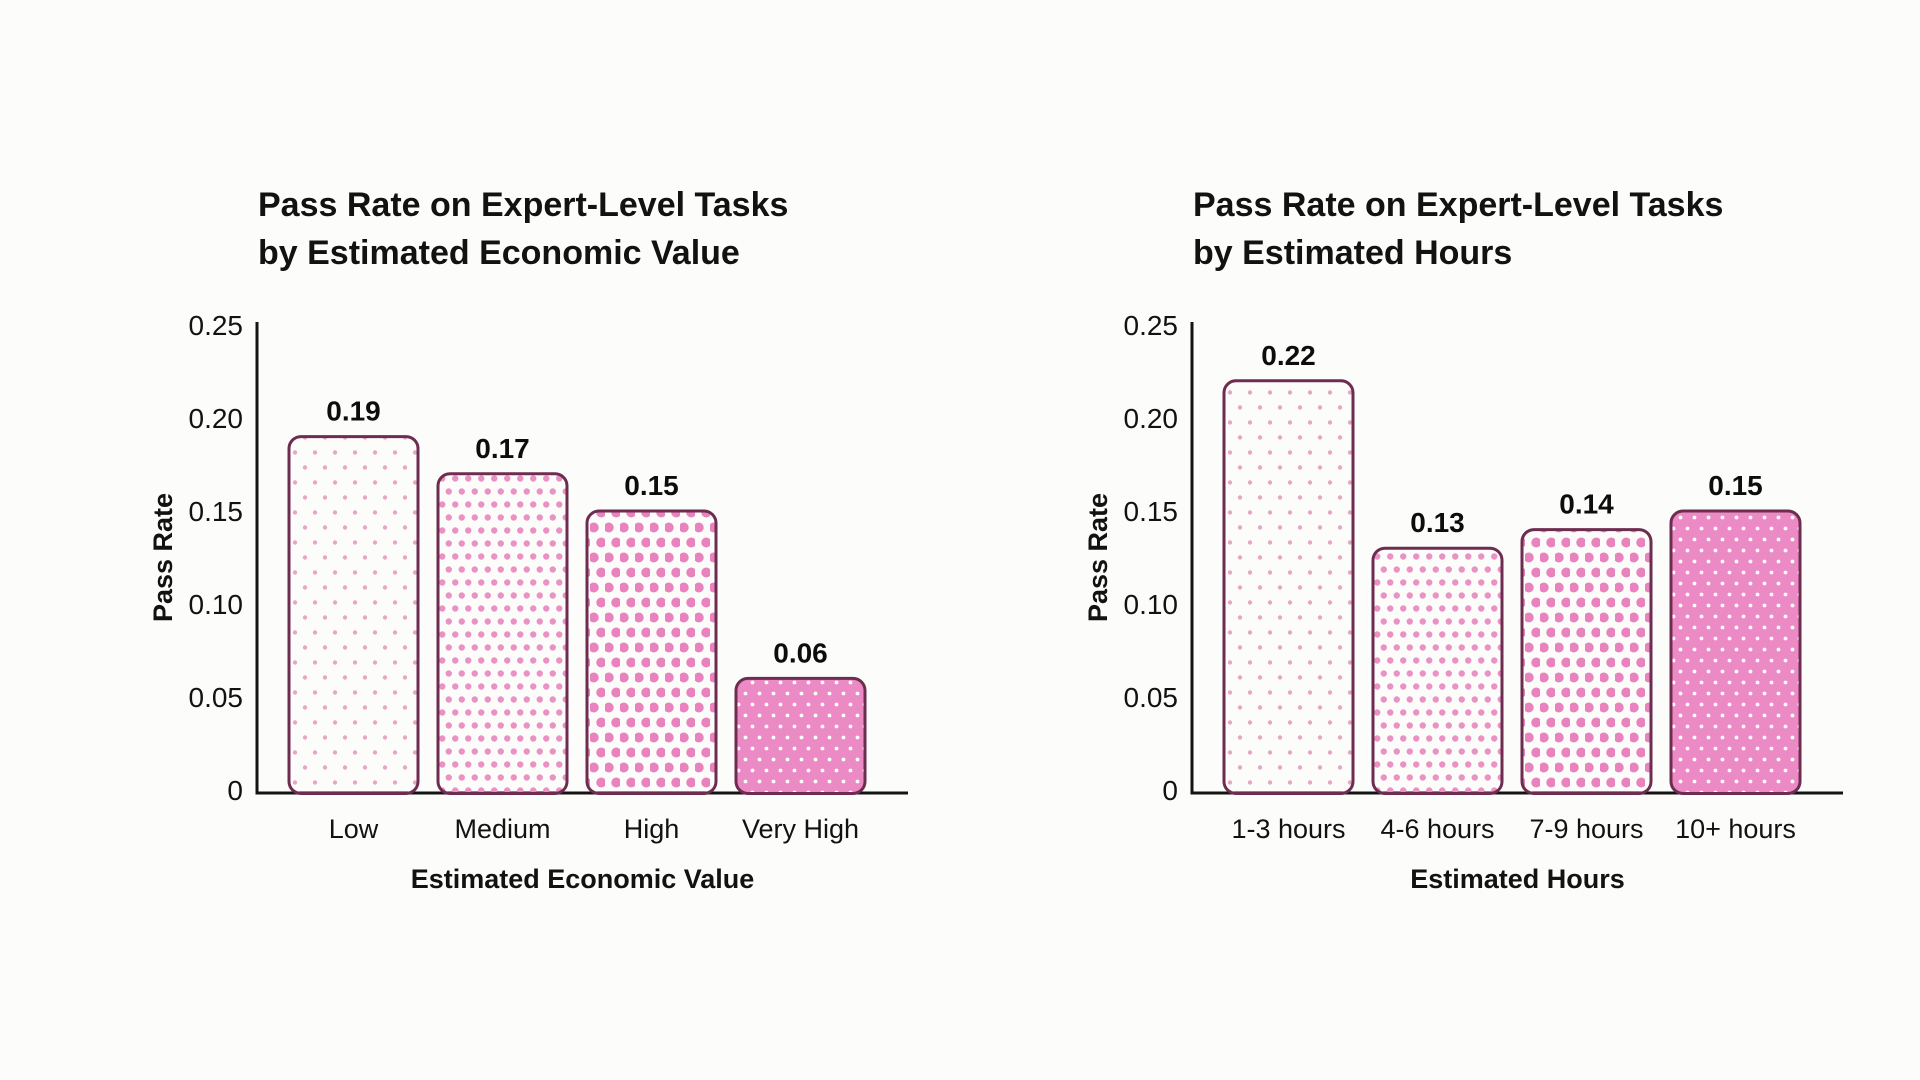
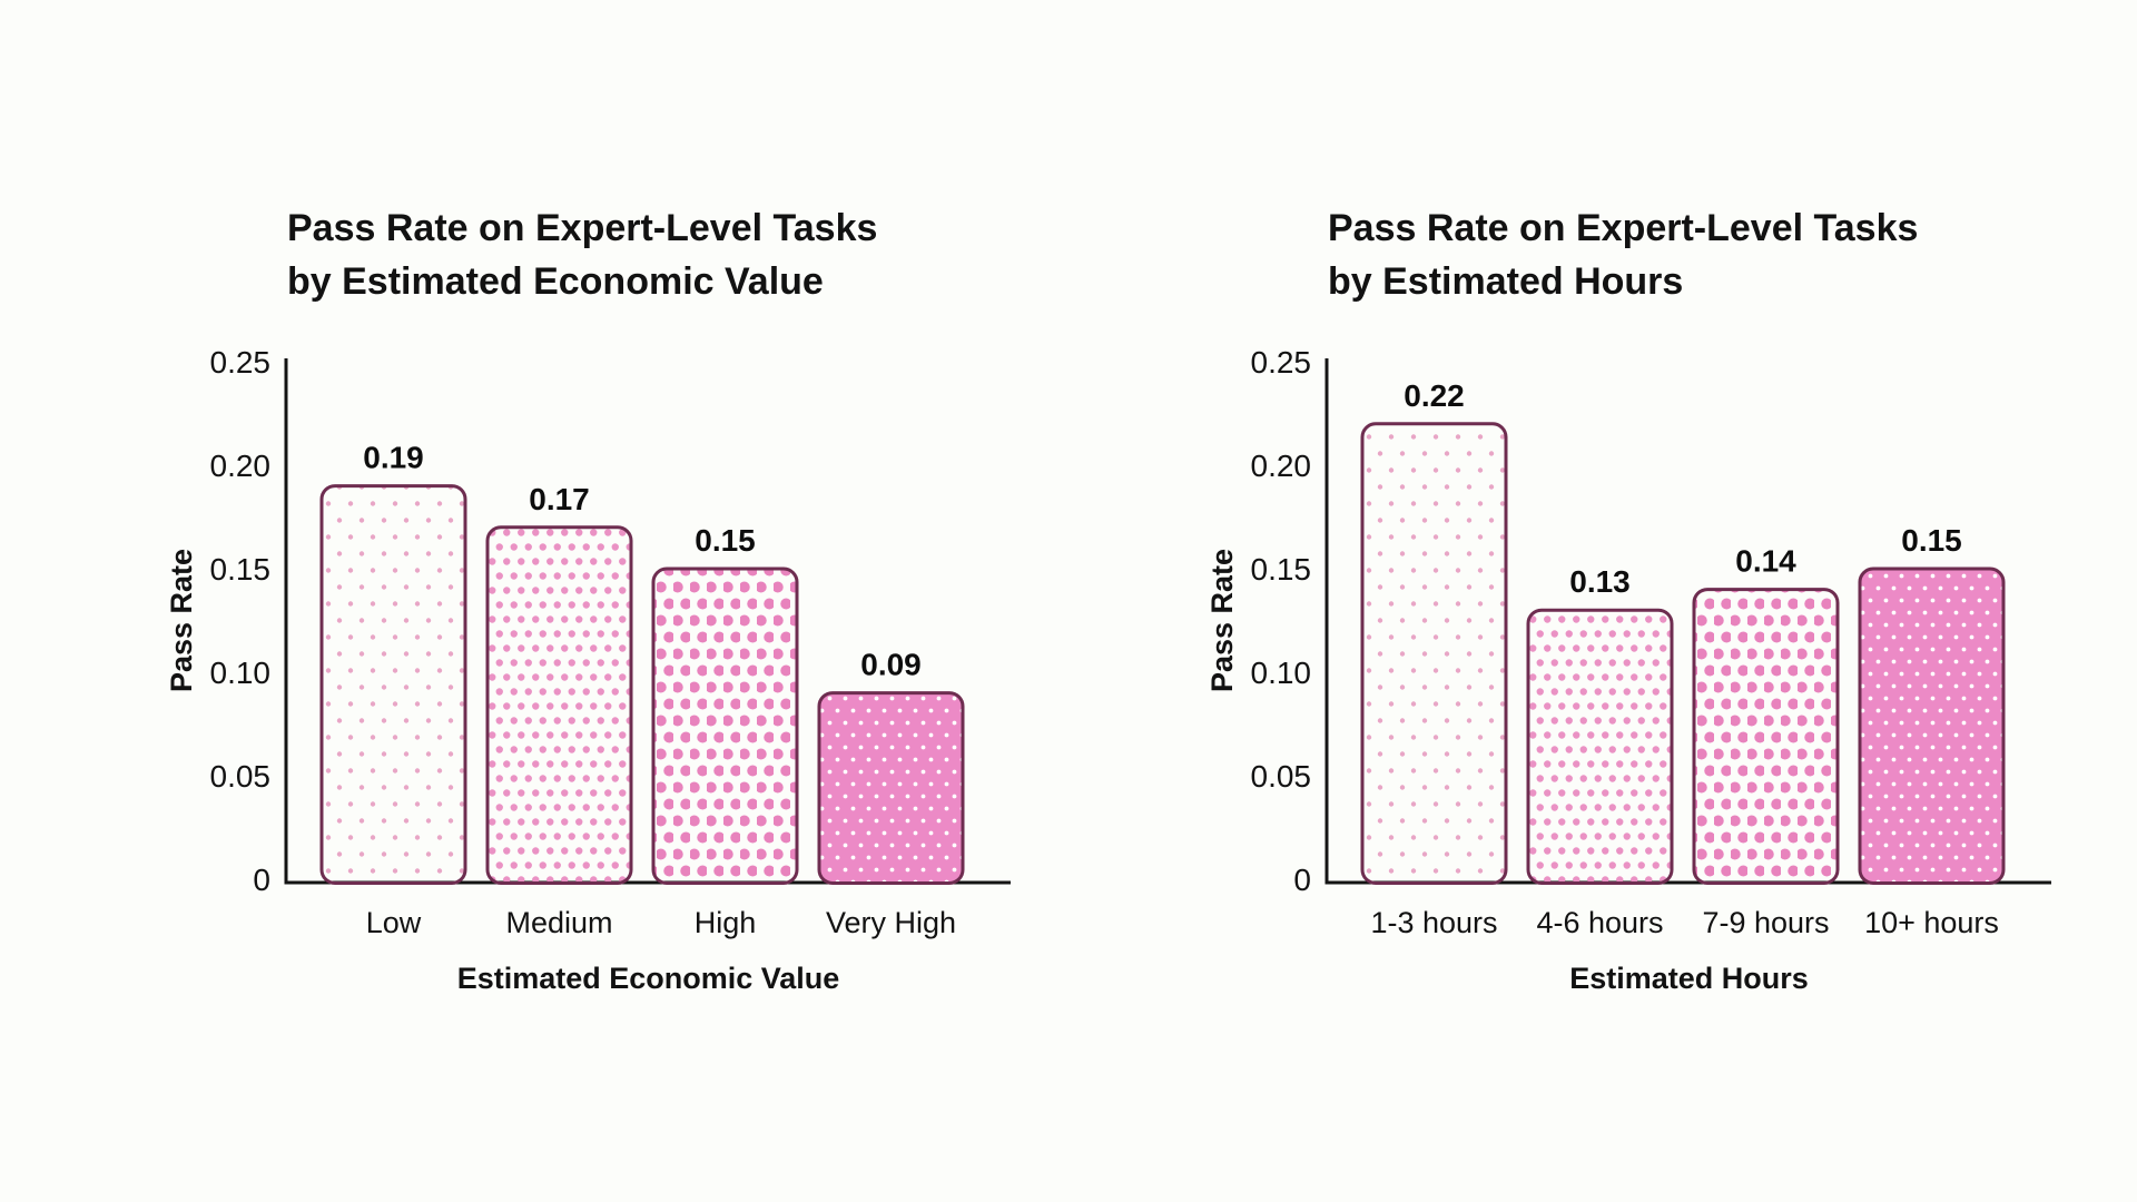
Pass Rate on Expert-Level Tasks by Estimated Economic Value/Very High: 0.06 -> 0.09
